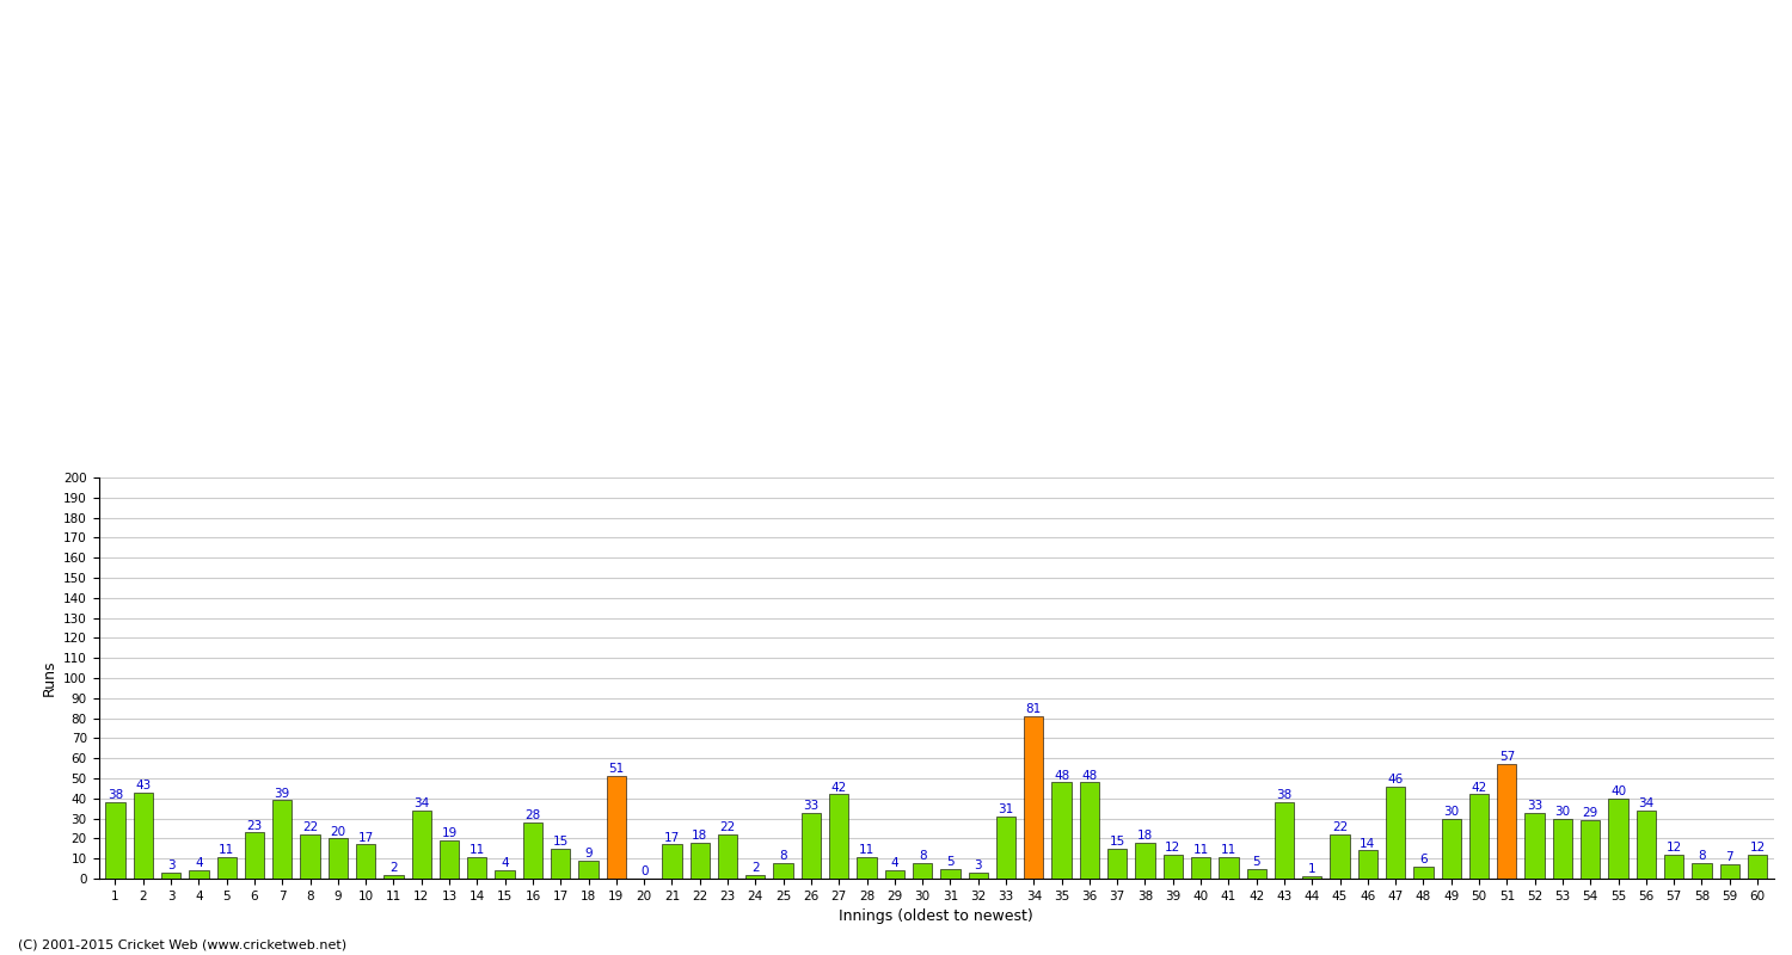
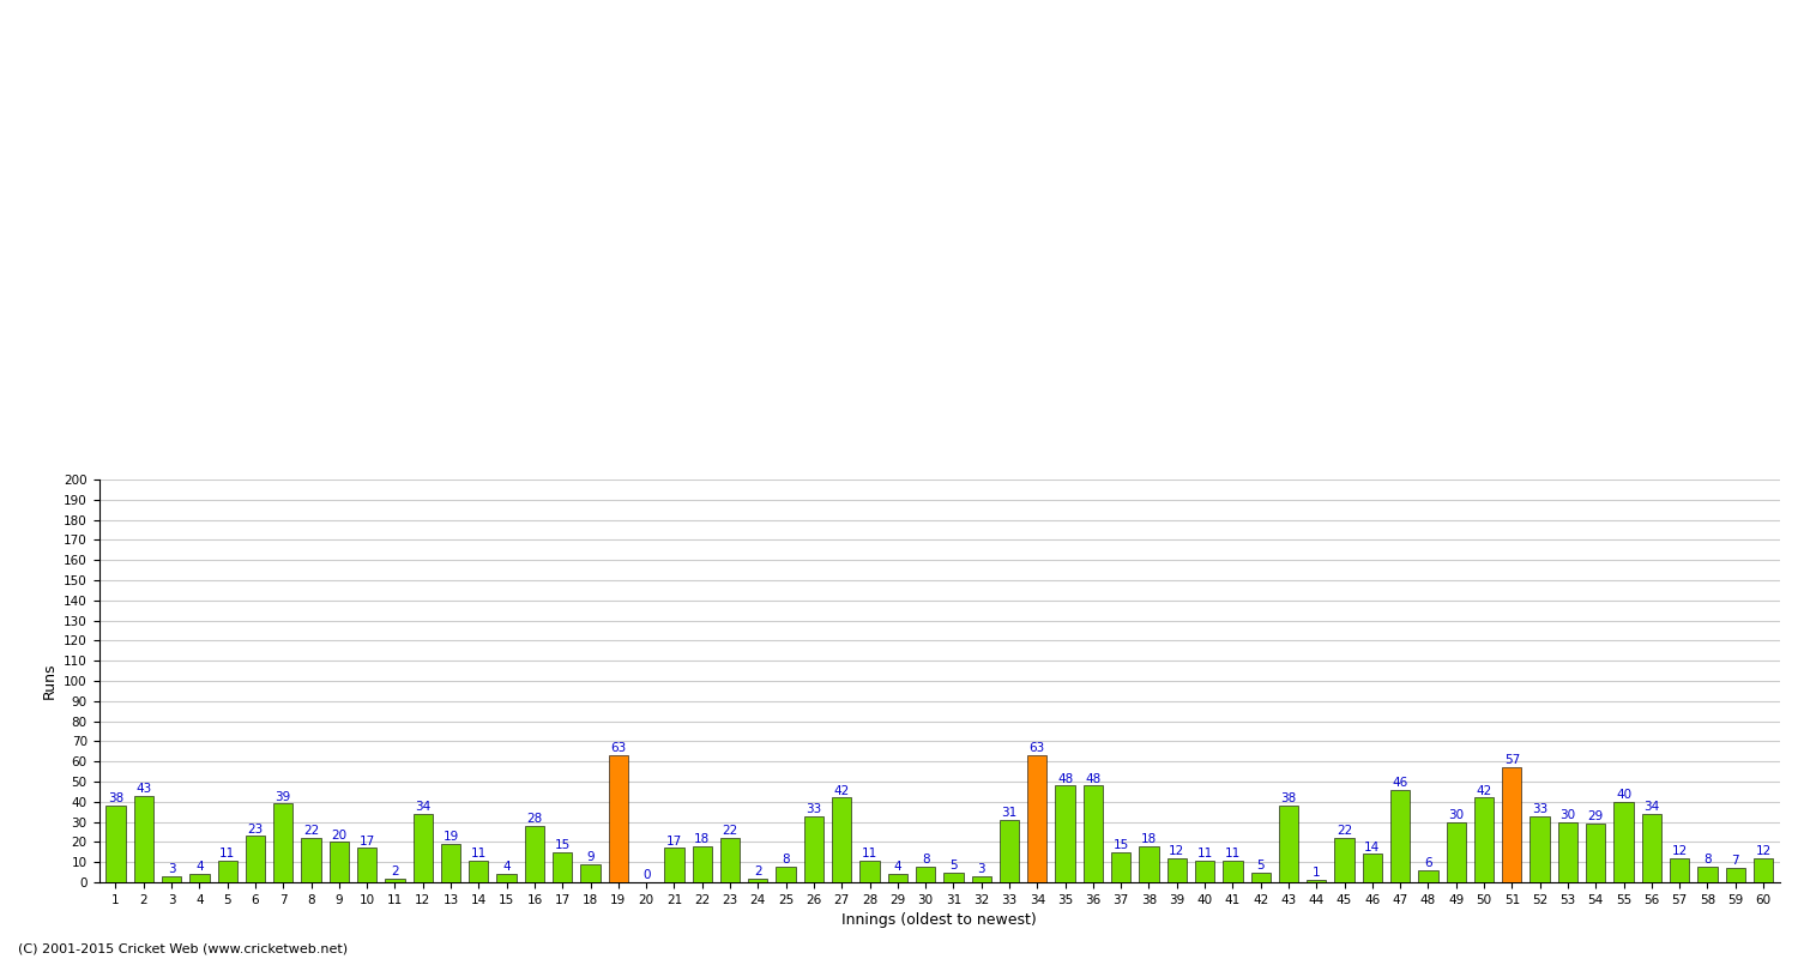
19: 51 -> 63
34: 81 -> 63
